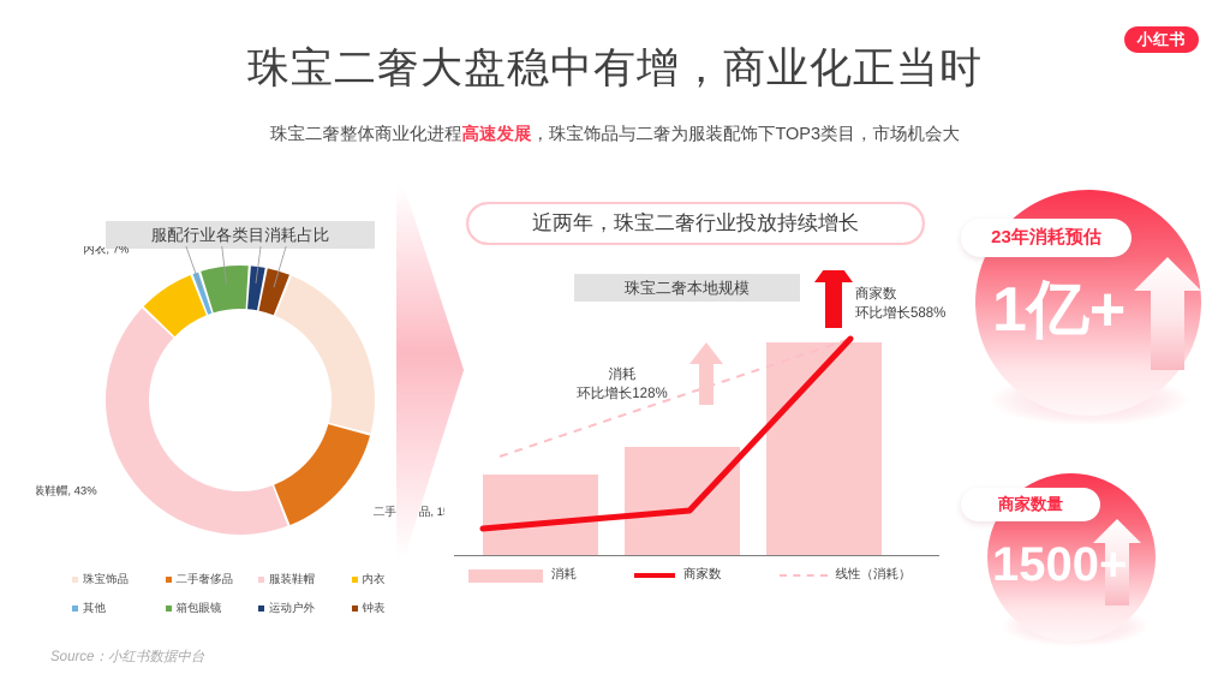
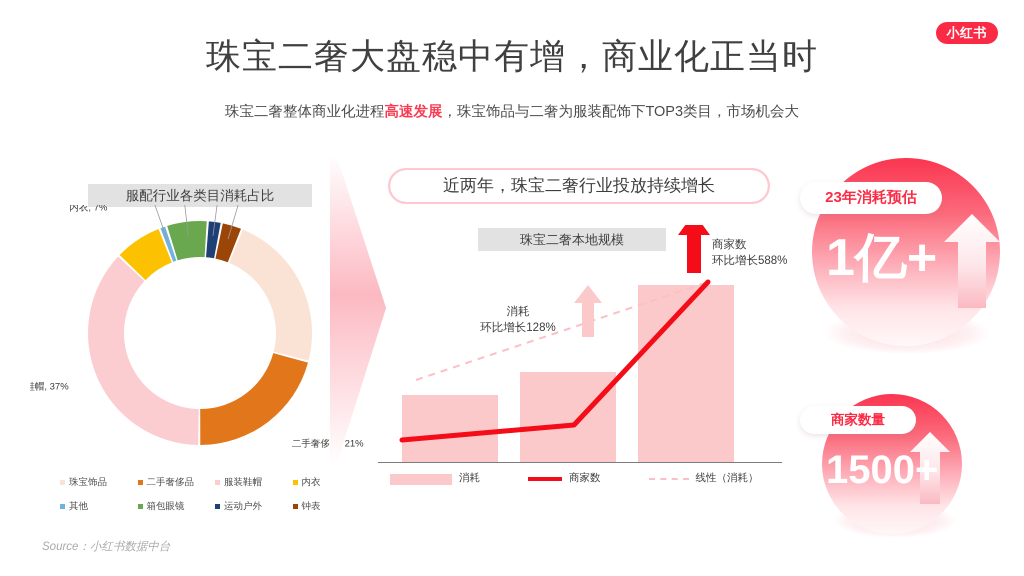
服配行业各类目消耗占比/二手奢侈品: 15% -> 21%
服配行业各类目消耗占比/服装鞋帽: 43% -> 37%
